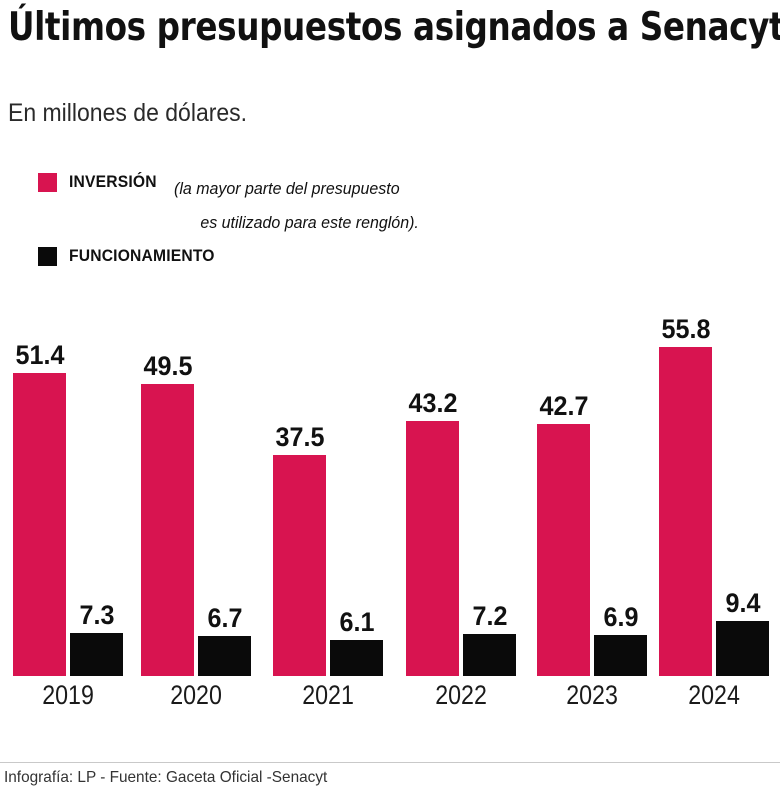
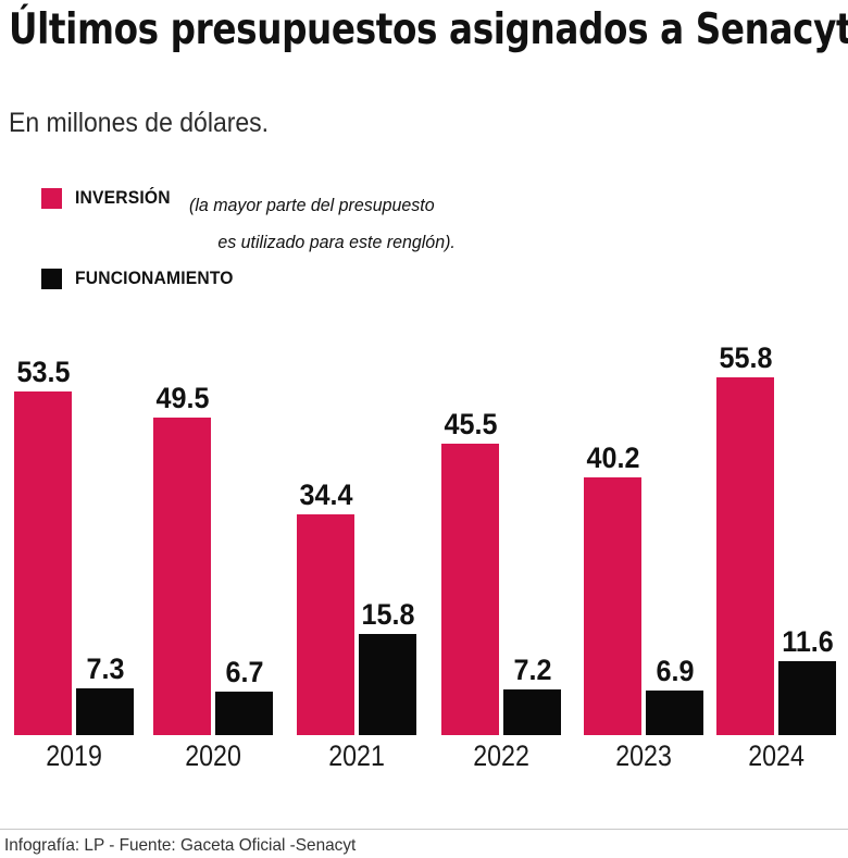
INVERSIÓN/2019: 51.4 -> 53.5
INVERSIÓN/2021: 37.5 -> 34.4
FUNCIONAMIENTO/2021: 6.1 -> 15.8
INVERSIÓN/2022: 43.2 -> 45.5
INVERSIÓN/2023: 42.7 -> 40.2
FUNCIONAMIENTO/2024: 9.4 -> 11.6
